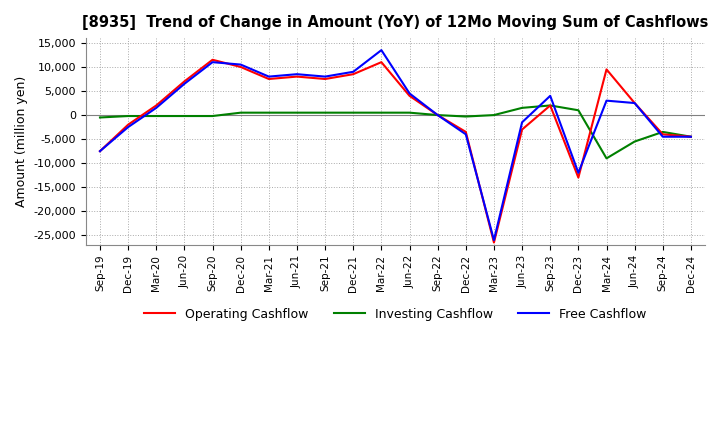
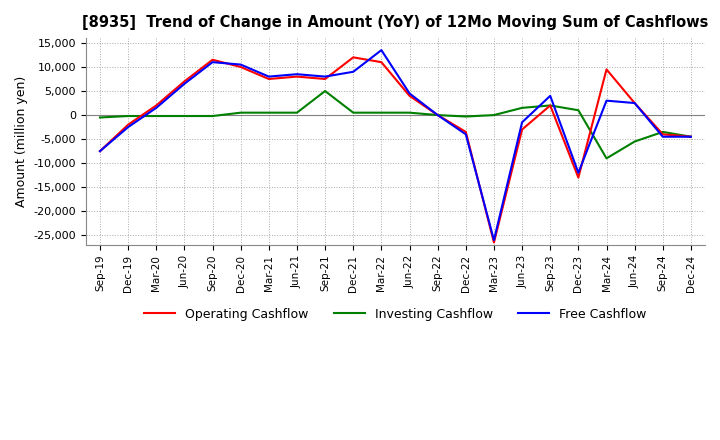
Investing Cashflow/Sep-21: 500 -> 5,000
Operating Cashflow/Dec-21: 8,500 -> 12,000
